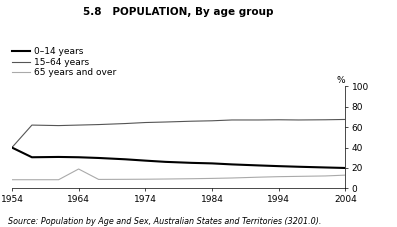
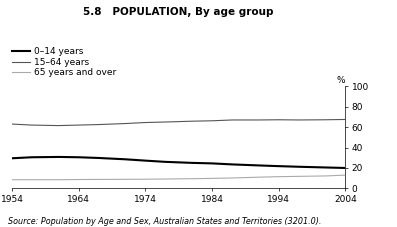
0–14 years/1954: 40 -> 30
15–64 years/1954: 40 -> 63
65 years and over/1964: 19 -> 9
